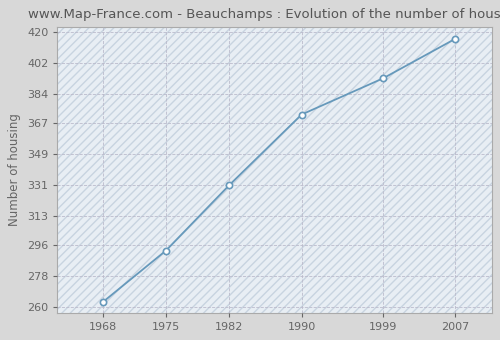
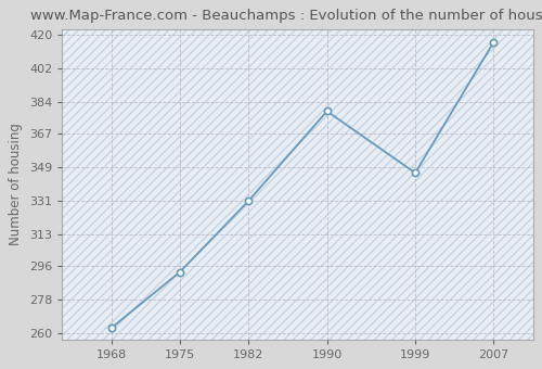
1990: 372 -> 379
1999: 393 -> 346
